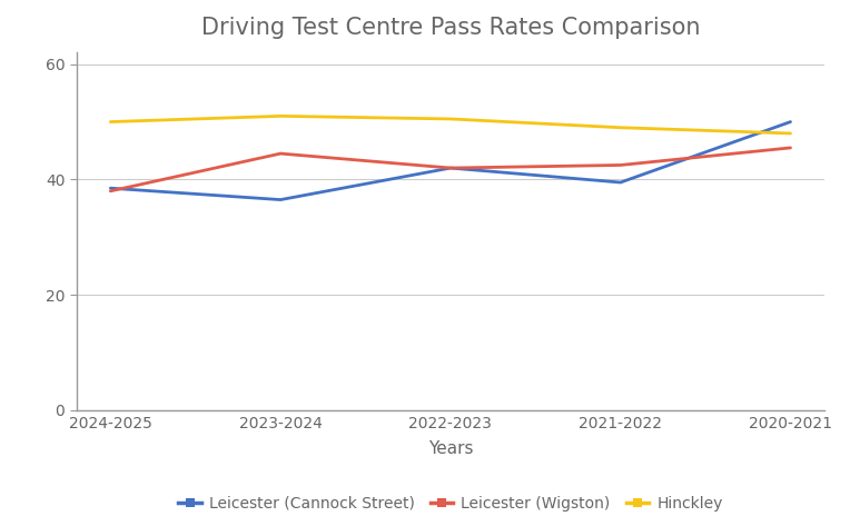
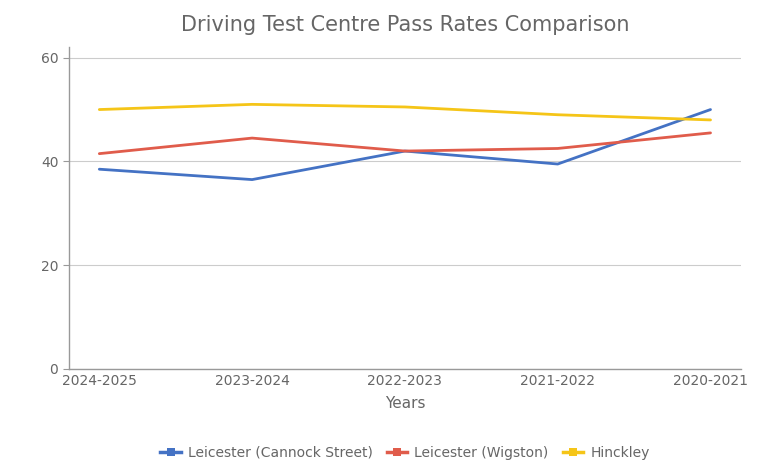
Leicester (Wigston)/2024-2025: 38.0 -> 41.5
